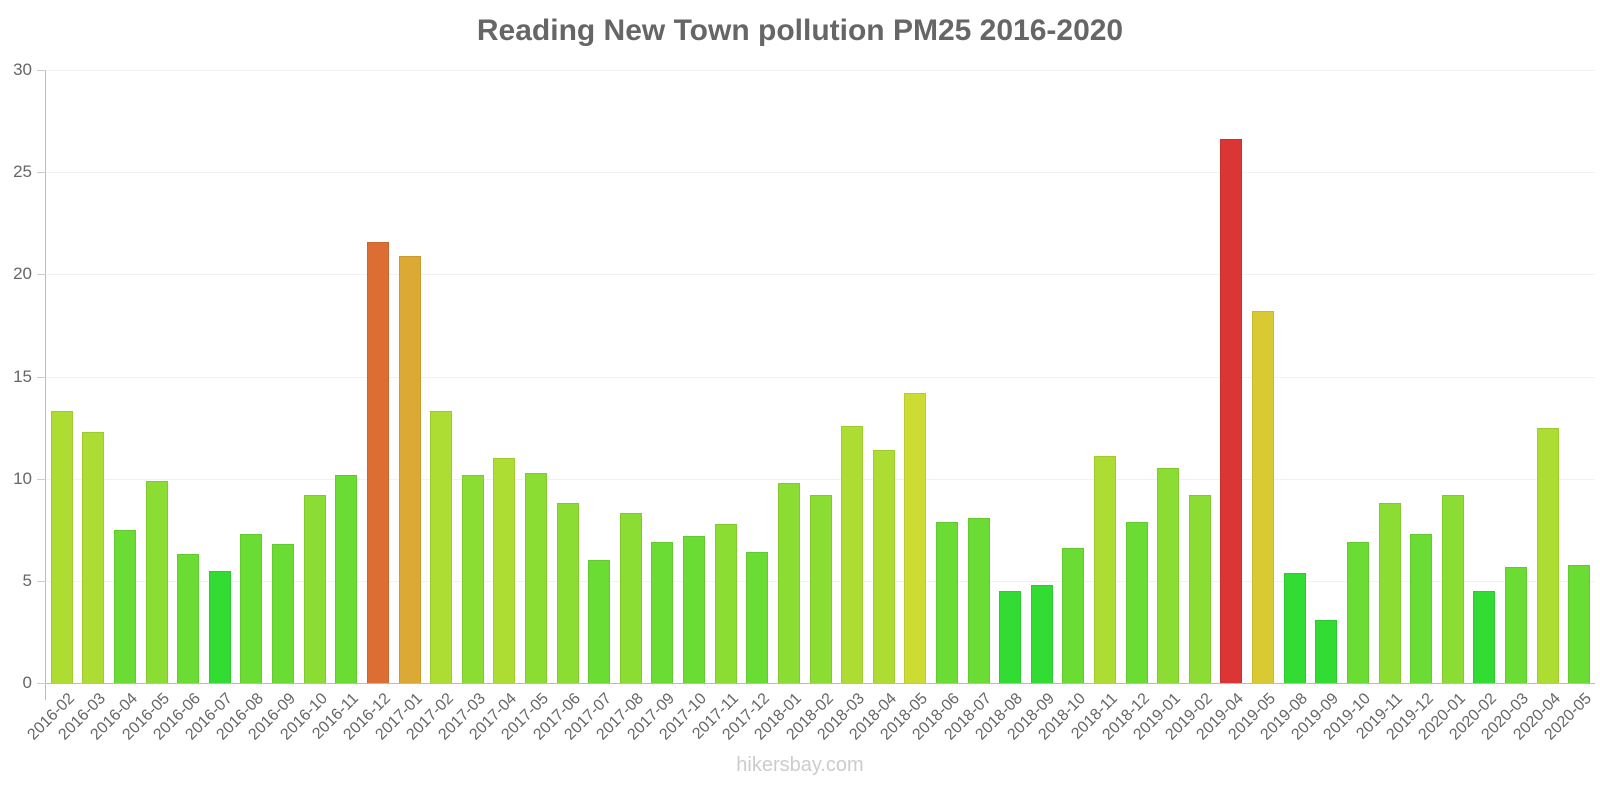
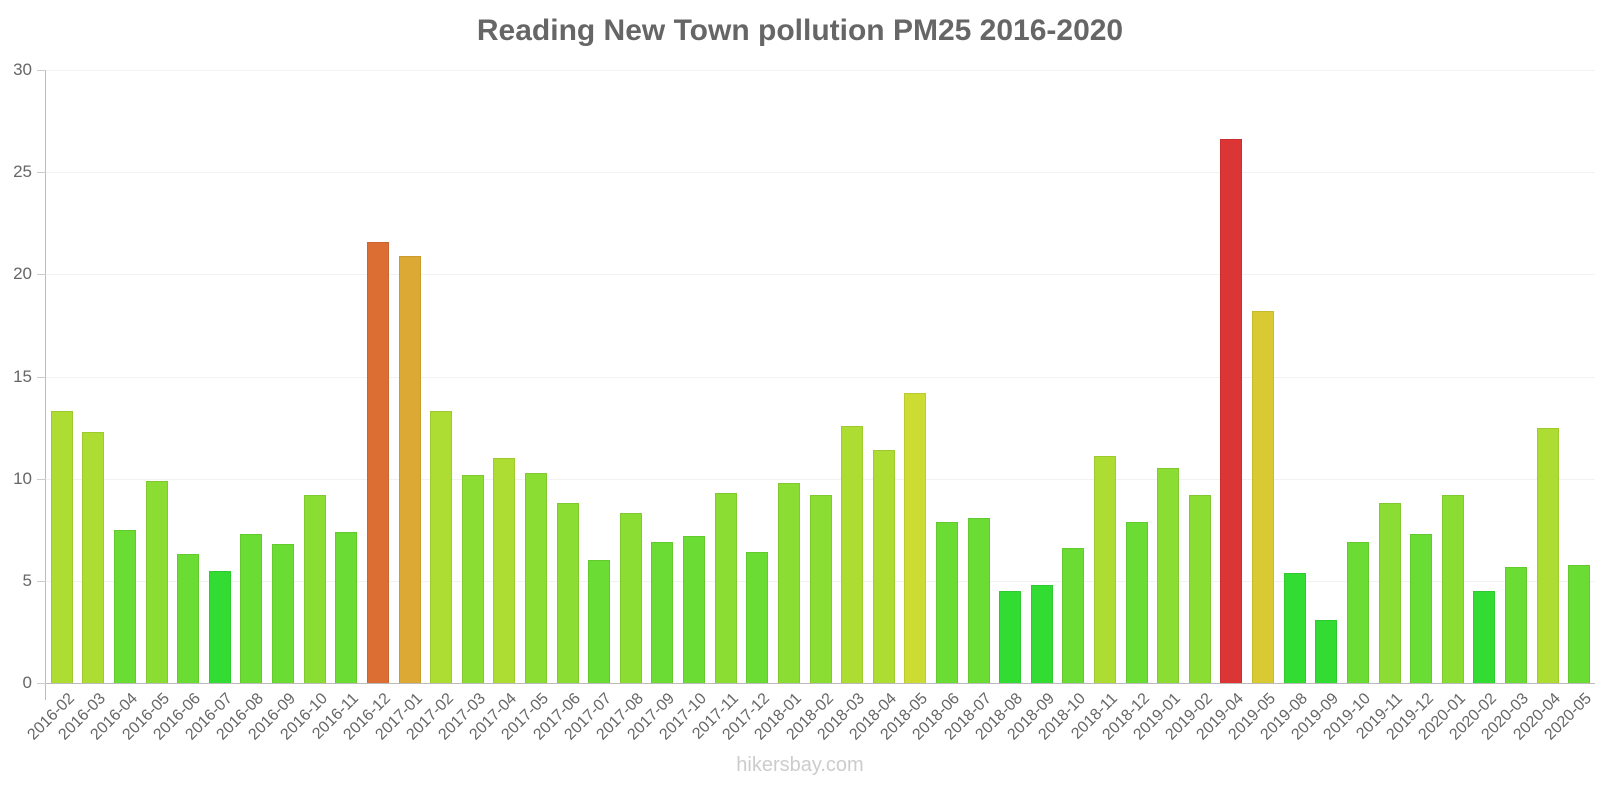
2016-11: 10.2 -> 7.4
2017-11: 7.8 -> 9.3
